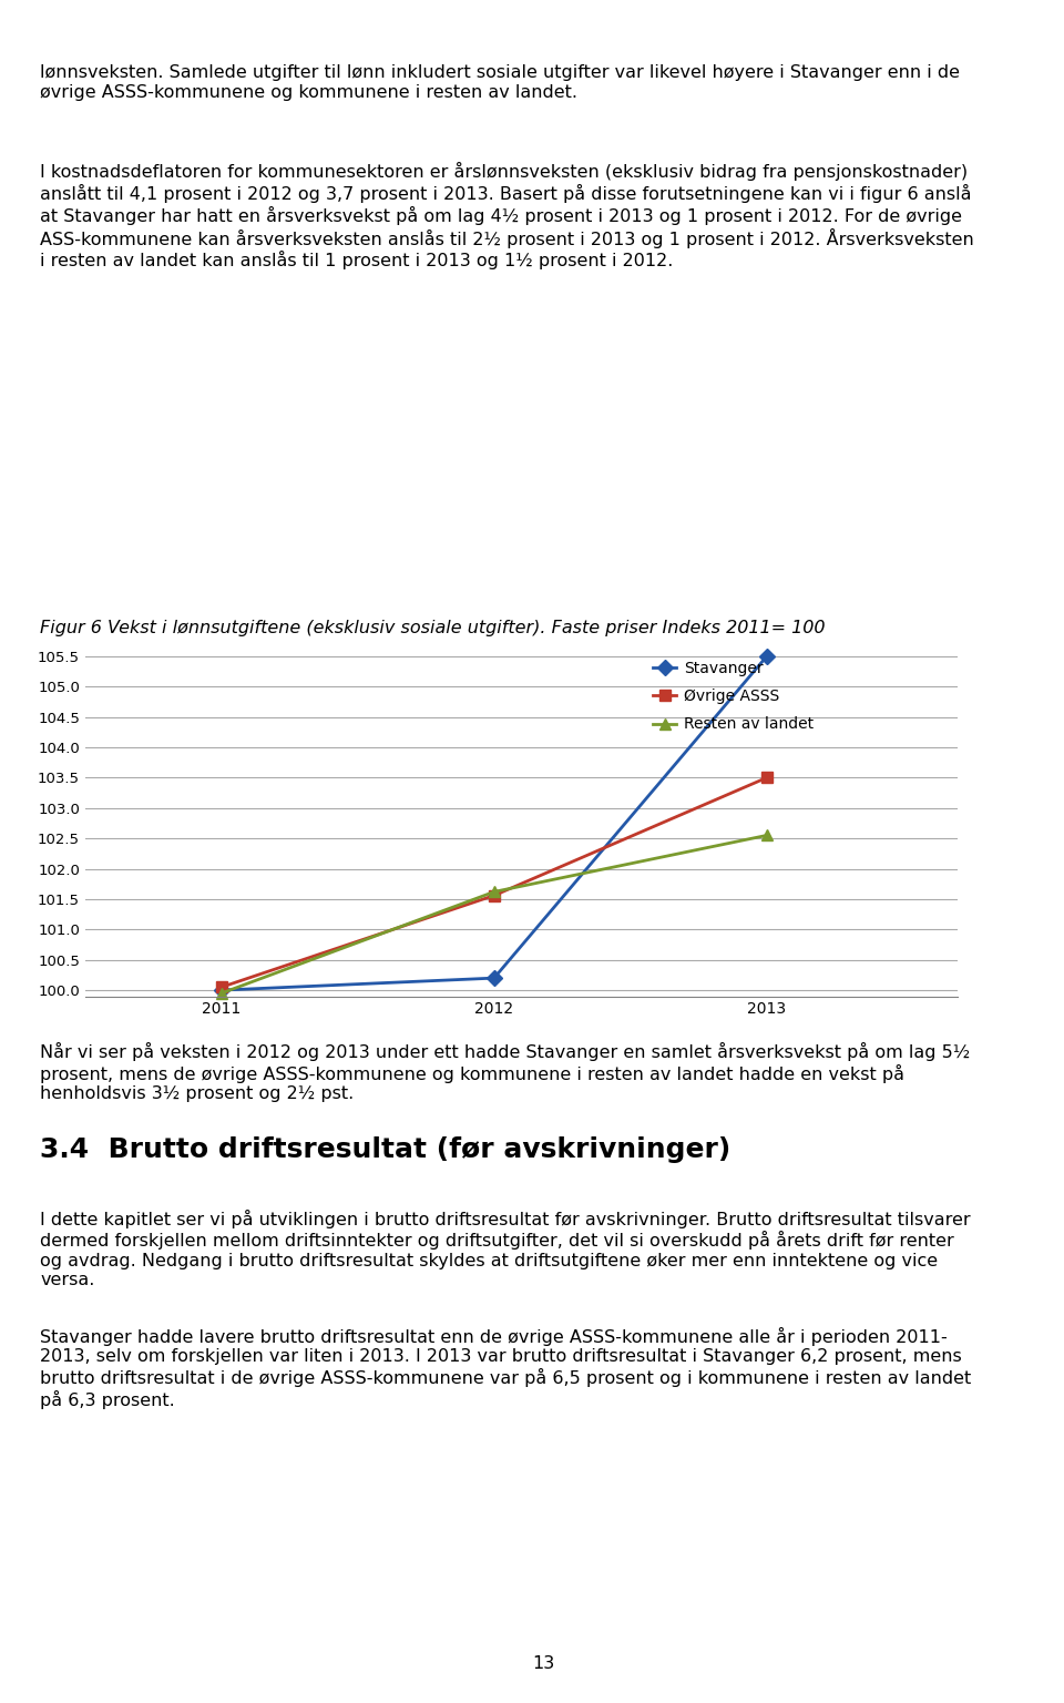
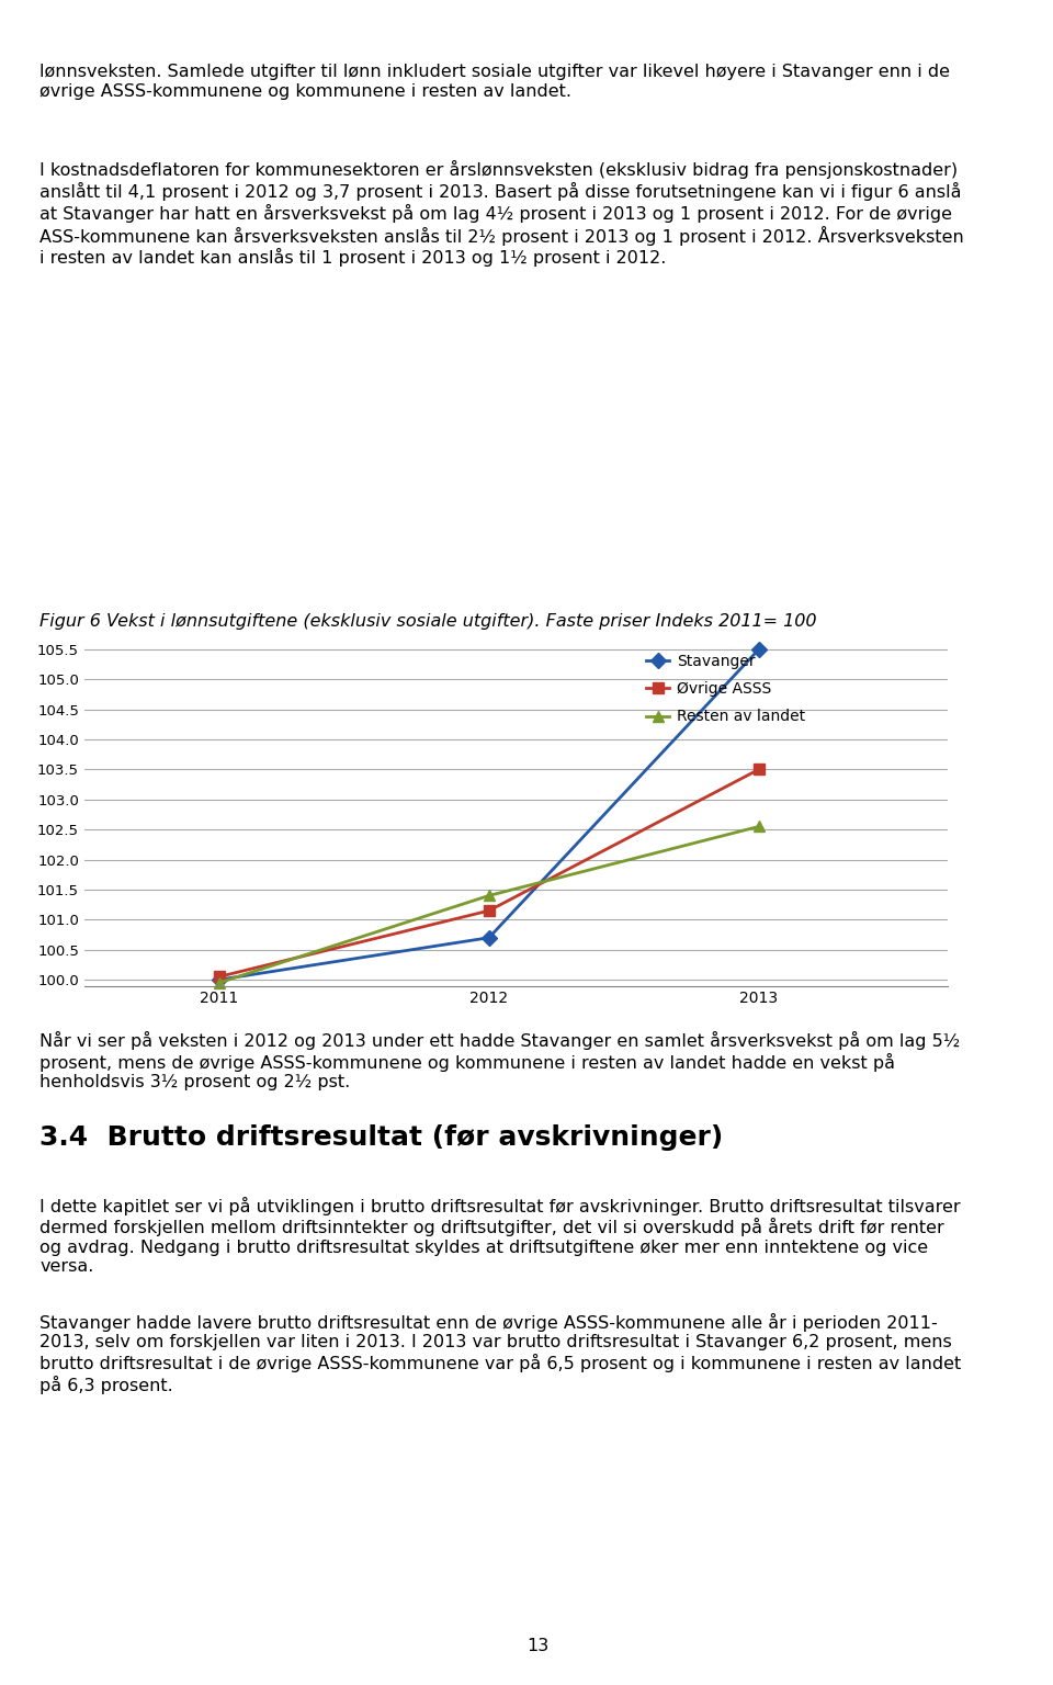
Stavanger/2012: 100.2 -> 100.7
Øvrige ASSS/2012: 101.56 -> 101.15
Resten av landet/2012: 101.62 -> 101.40
